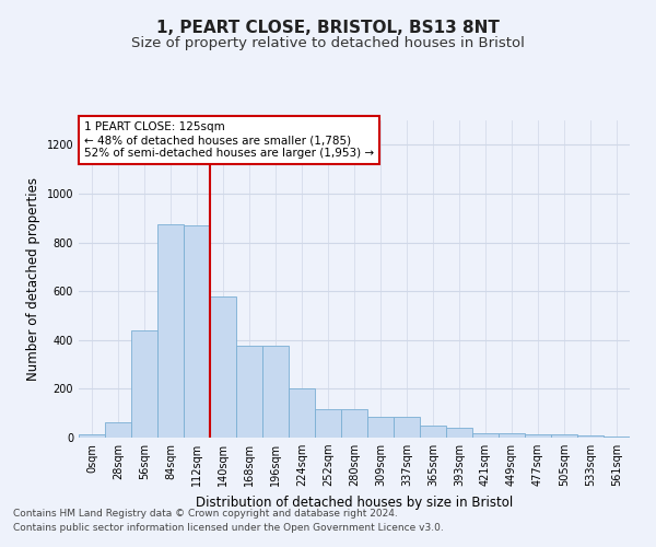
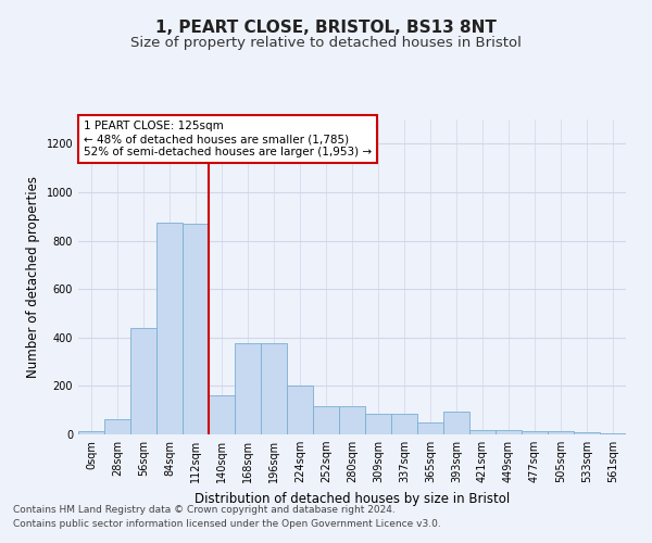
140sqm: 580 -> 160
393sqm: 40 -> 95
